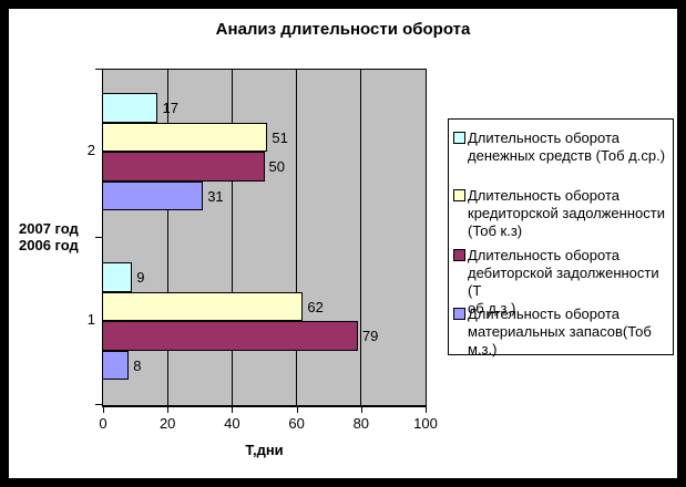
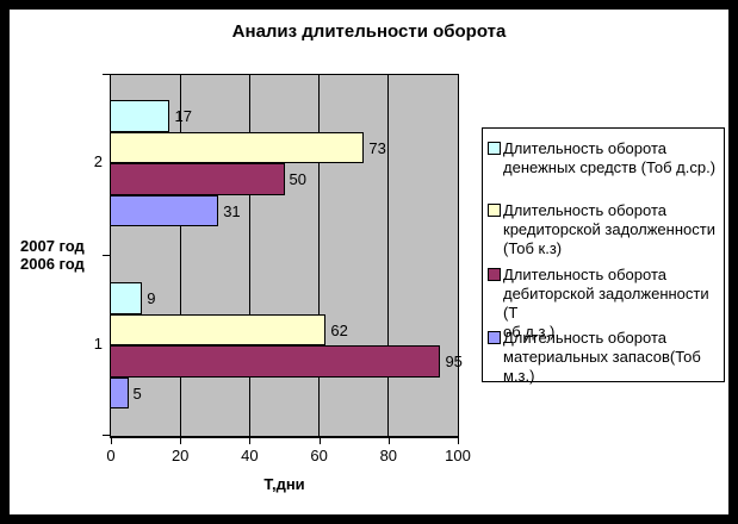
Длительность оборота кредиторской задолженности (Тоб к.з)/2: 51 -> 73
Длительность оборота дебиторской задолженности (Тоб д.з.)/1: 79 -> 95
Длительность оборота материальных запасов(Тоб м.з.)/1: 8 -> 5
